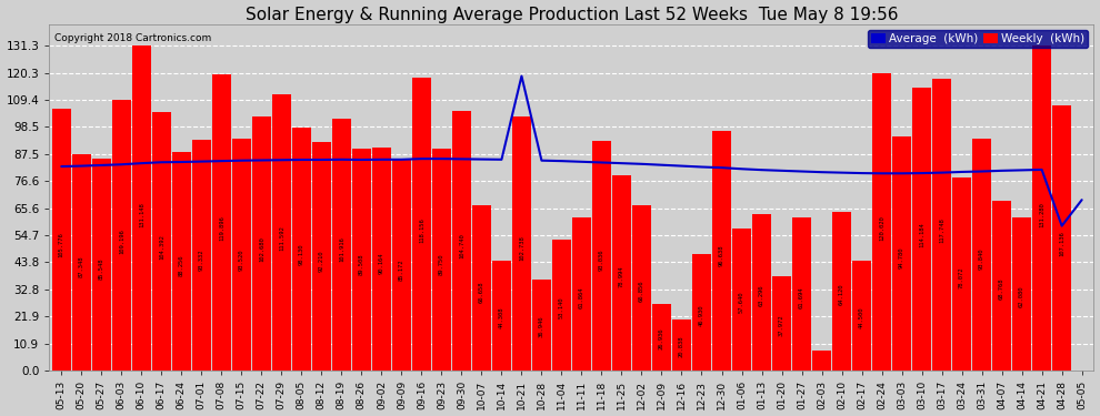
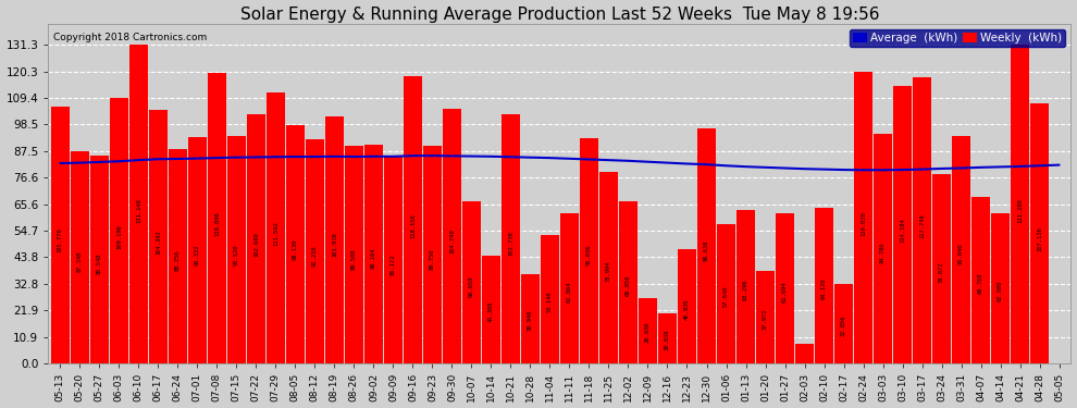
Average (kWh)/10-21: 119.0 -> 85.1
Weekly (kWh)/02-17: 44.5 -> 32.9
Average (kWh)/04-28: 58.5 -> 81.5
Average (kWh)/05-05: 69.0 -> 81.8
